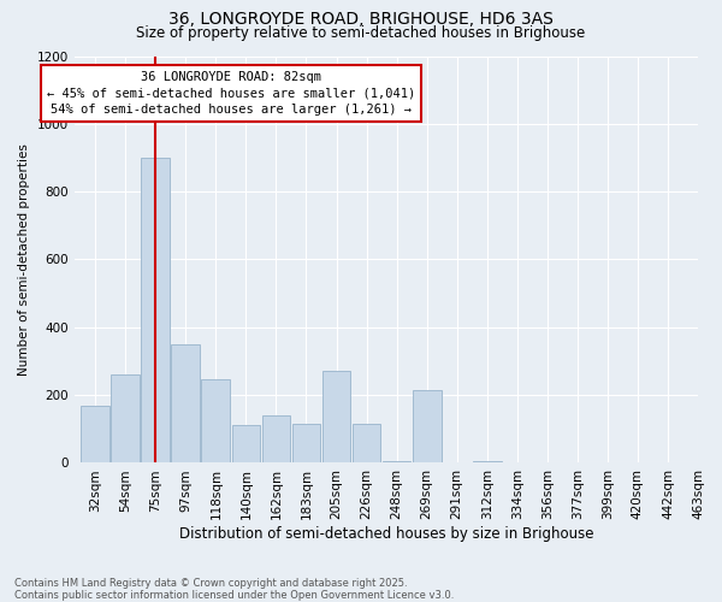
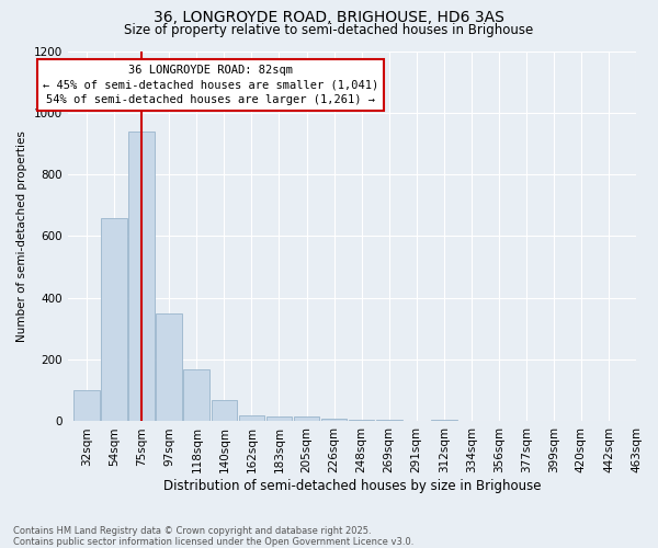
32sqm: 170 -> 100
54sqm: 260 -> 660
75sqm: 900 -> 940
118sqm: 245 -> 170
140sqm: 110 -> 70
162sqm: 140 -> 20
183sqm: 115 -> 15
205sqm: 270 -> 15
226sqm: 115 -> 10
269sqm: 215 -> 5
